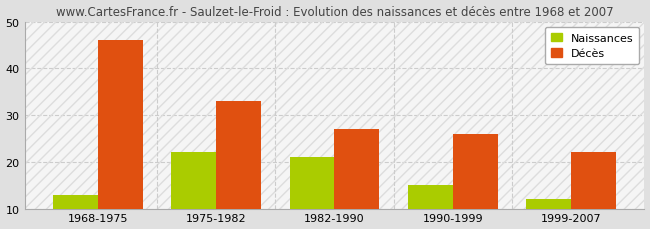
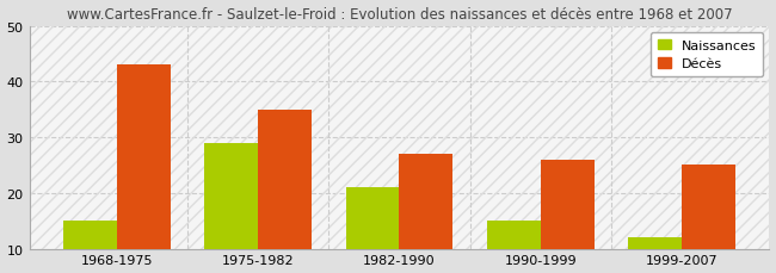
Naissances/1968-1975: 13 -> 15
Décès/1968-1975: 46 -> 43
Naissances/1975-1982: 22 -> 29
Décès/1975-1982: 33 -> 35
Décès/1999-2007: 22 -> 25
